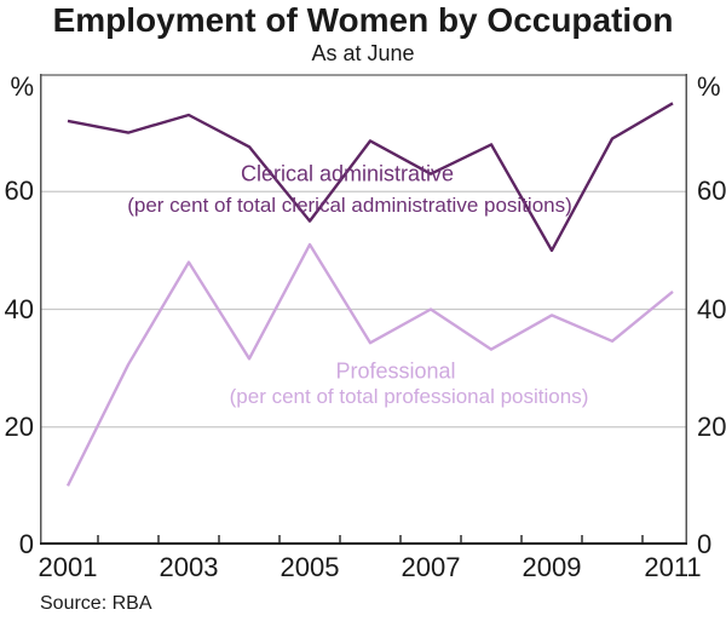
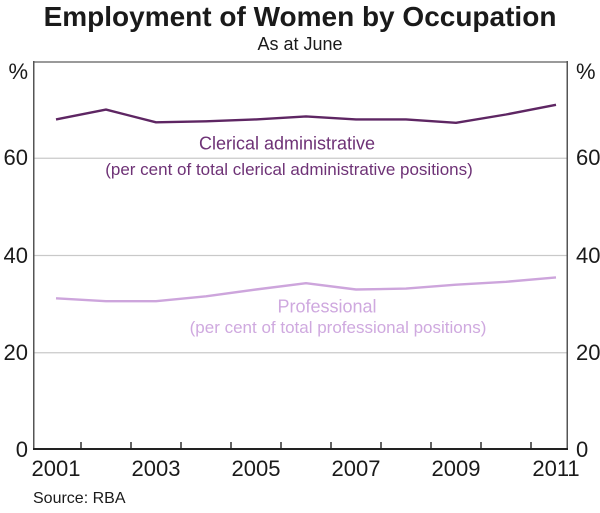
Clerical administrative/2001: 72 -> 68
Professional/2001: 10 -> 31
Clerical administrative/2003: 73 -> 67
Professional/2003: 48 -> 31
Clerical administrative/2005: 55 -> 68
Professional/2005: 51 -> 33
Clerical administrative/2007: 63 -> 68
Professional/2007: 40 -> 33
Clerical administrative/2009: 50 -> 67
Professional/2009: 39 -> 34
Clerical administrative/2011: 75 -> 71
Professional/2011: 43 -> 36
